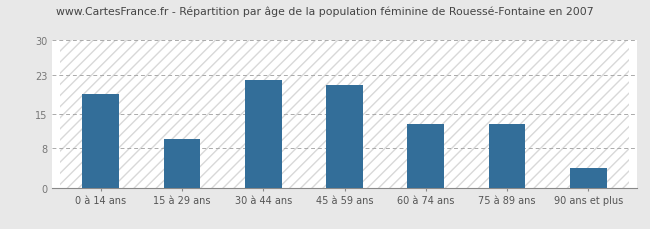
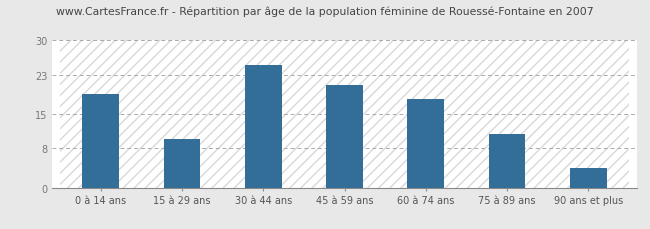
30 à 44 ans: 22 -> 25
60 à 74 ans: 13 -> 18
75 à 89 ans: 13 -> 11
